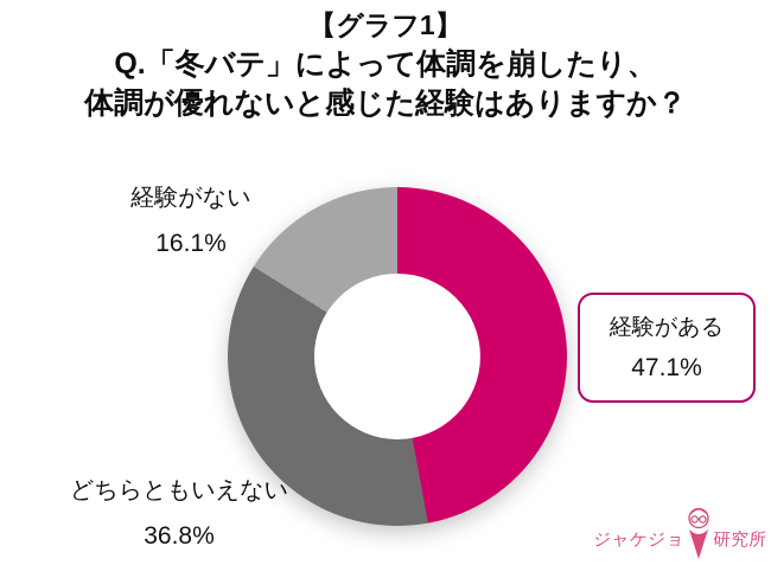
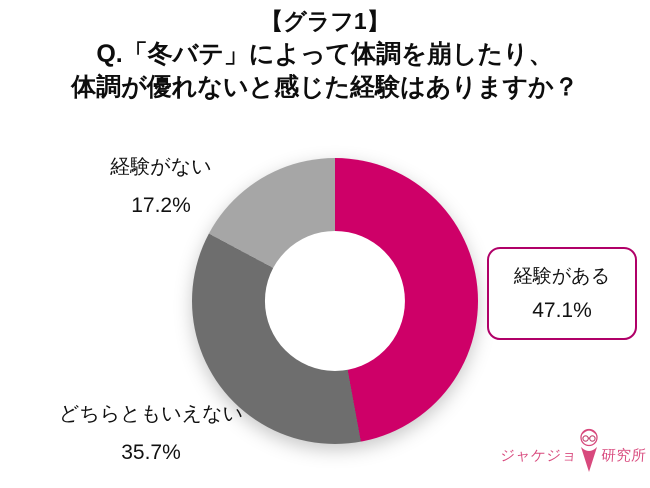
どちらともいえない: 36.8% -> 35.7%
経験がない: 16.1% -> 17.2%
